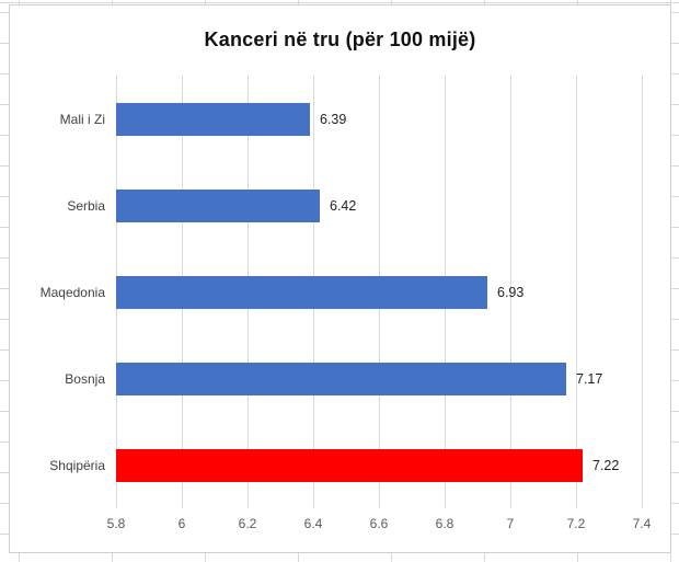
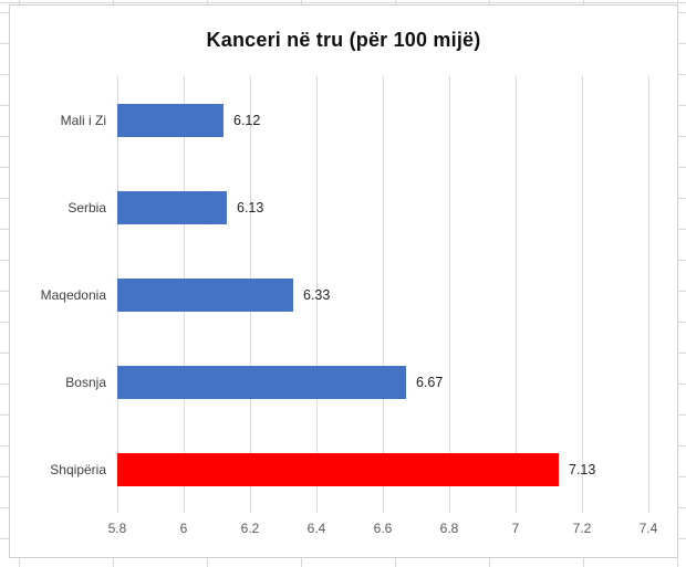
Mali i Zi: 6.39 -> 6.12
Serbia: 6.42 -> 6.13
Maqedonia: 6.93 -> 6.33
Bosnja: 7.17 -> 6.67
Shqipëria: 7.22 -> 7.13
